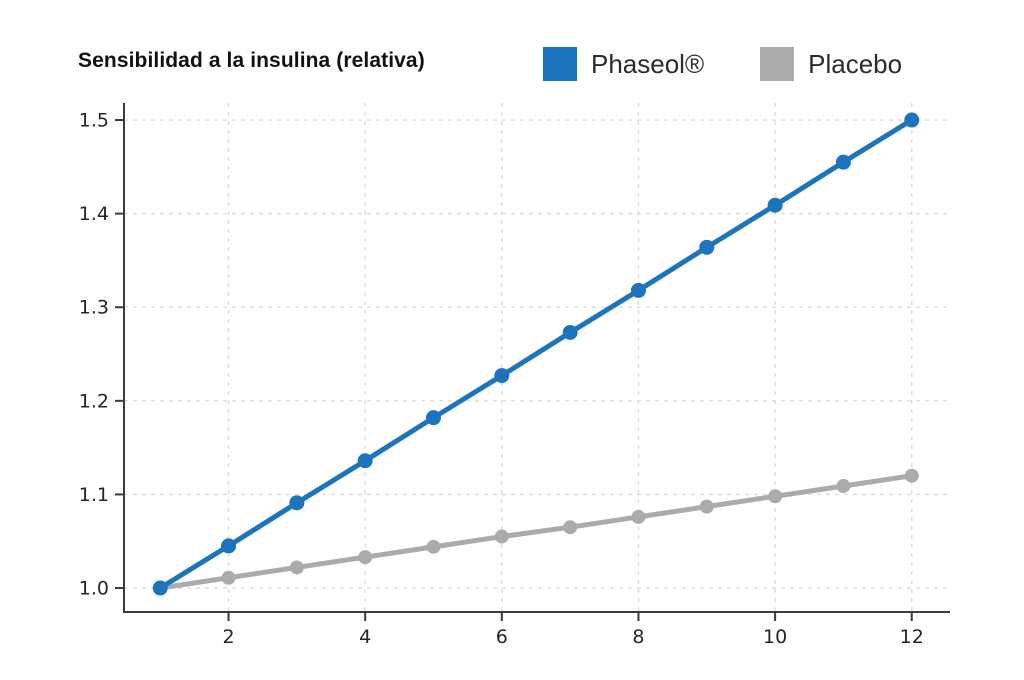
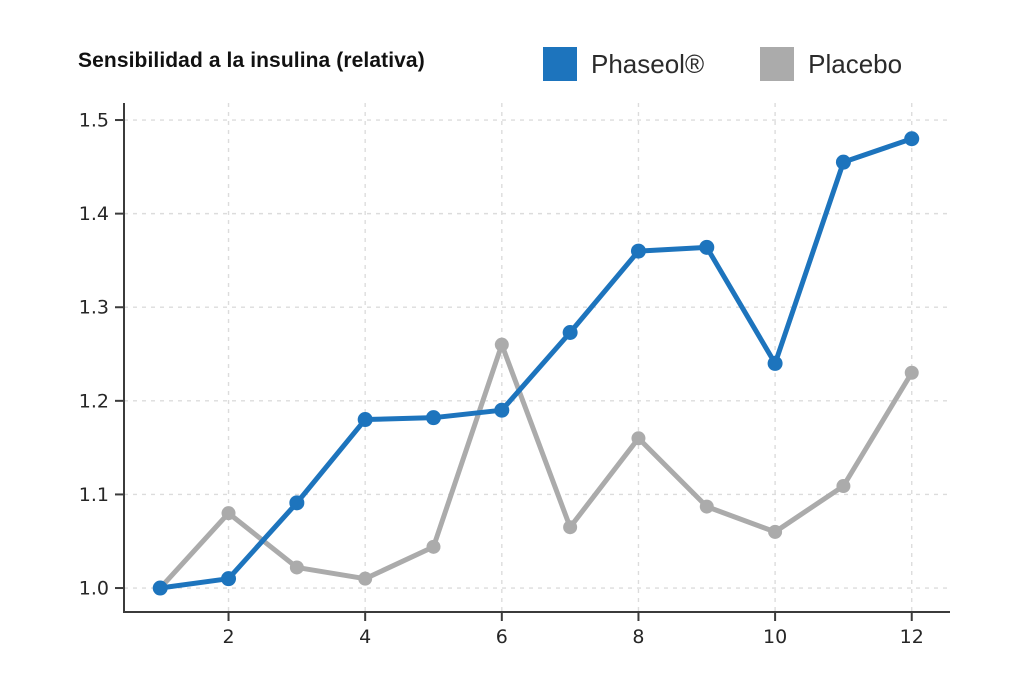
Phaseol®/2: 1.04 -> 1.01
Placebo/2: 1.01 -> 1.08
Phaseol®/4: 1.14 -> 1.18
Placebo/4: 1.03 -> 1.01
Phaseol®/6: 1.23 -> 1.19
Placebo/6: 1.05 -> 1.26
Phaseol®/8: 1.32 -> 1.36
Placebo/8: 1.08 -> 1.16
Phaseol®/10: 1.41 -> 1.24
Placebo/10: 1.10 -> 1.06
Phaseol®/12: 1.50 -> 1.48
Placebo/12: 1.12 -> 1.23
